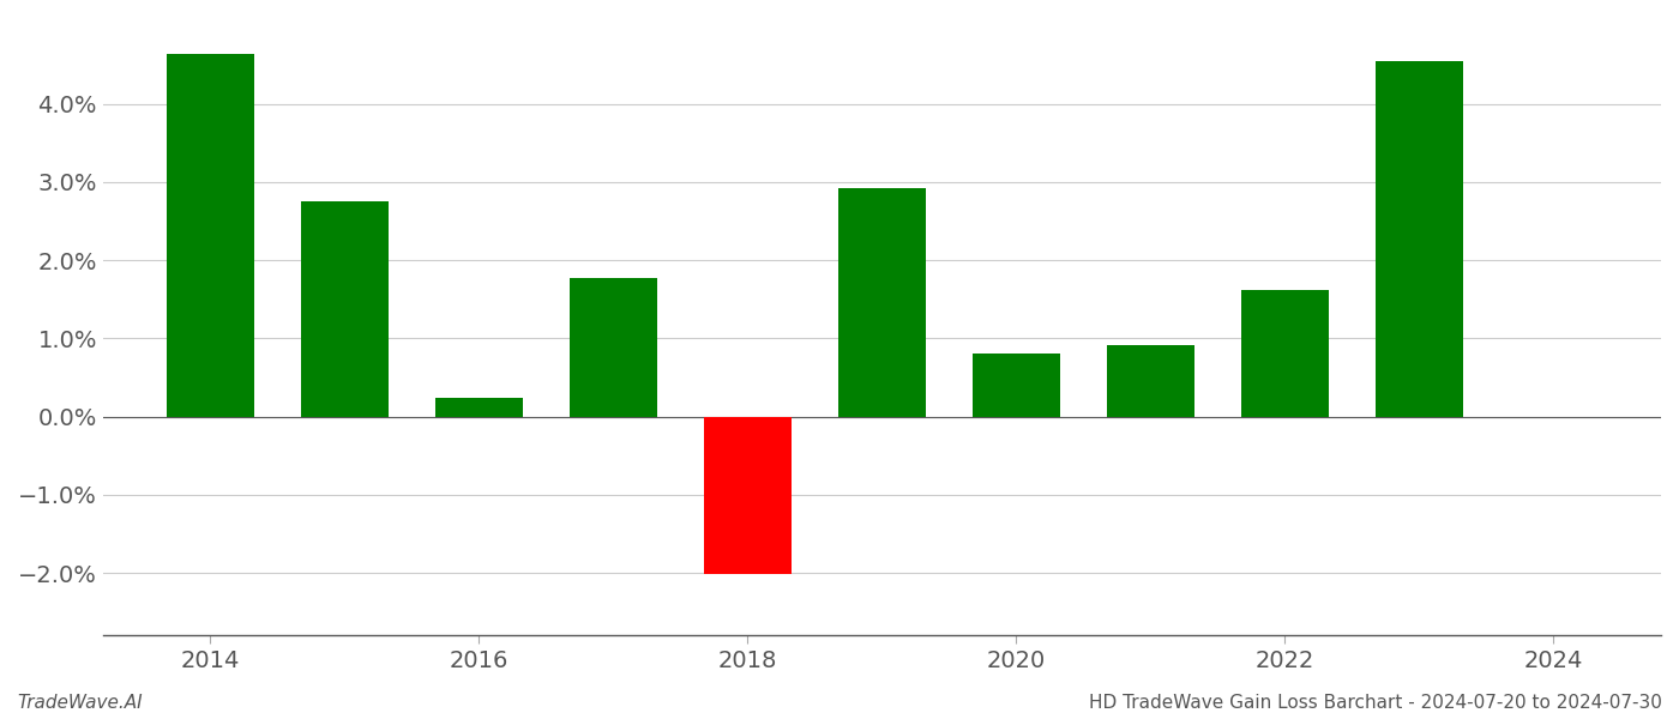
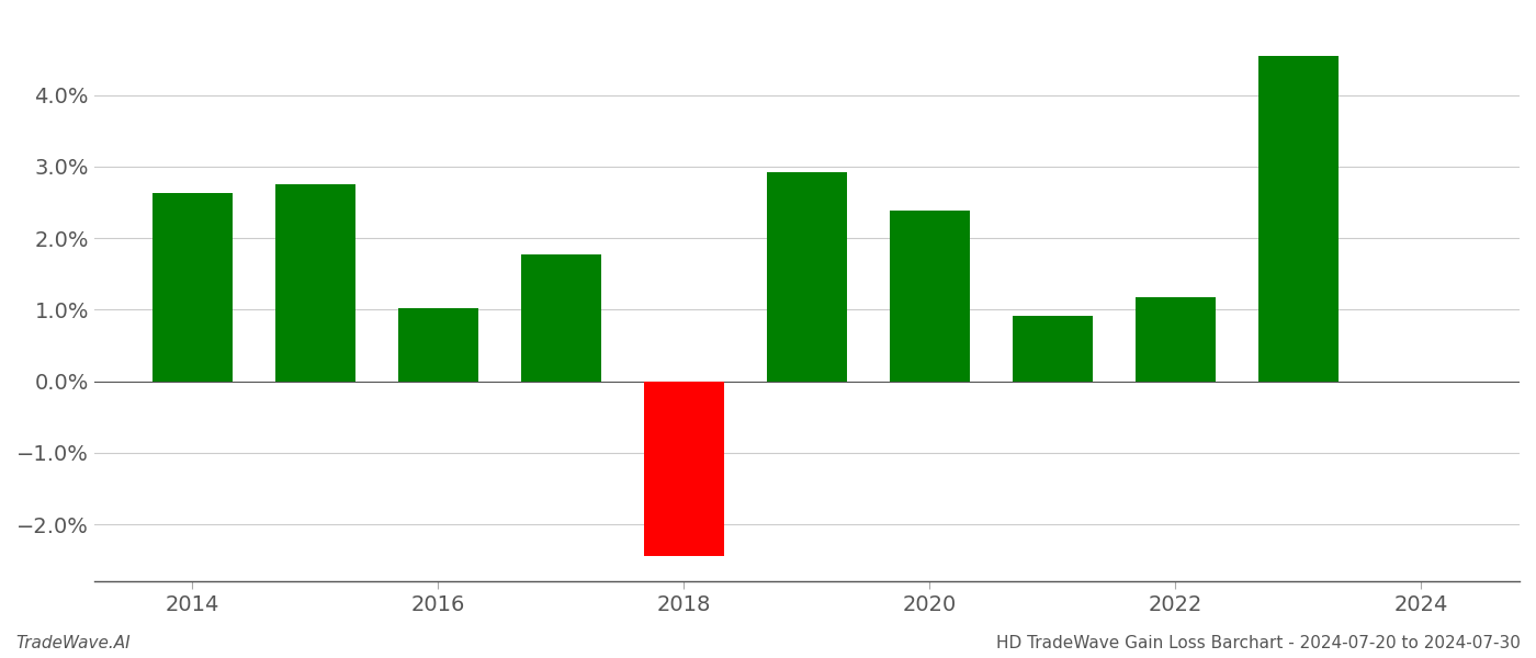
2014: 4.64% -> 2.63%
2016: 0.24% -> 1.02%
2018: -2.02% -> -2.45%
2020: 0.80% -> 2.38%
2022: 1.62% -> 1.17%
